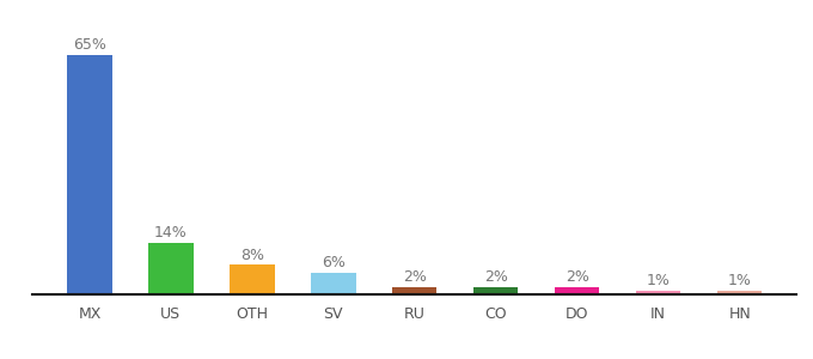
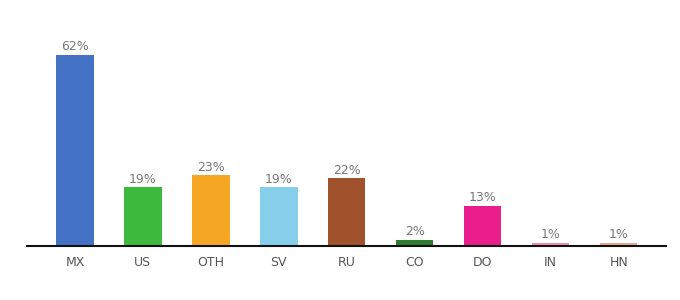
MX: 65% -> 62%
US: 14% -> 19%
OTH: 8% -> 23%
SV: 6% -> 19%
RU: 2% -> 22%
DO: 2% -> 13%
